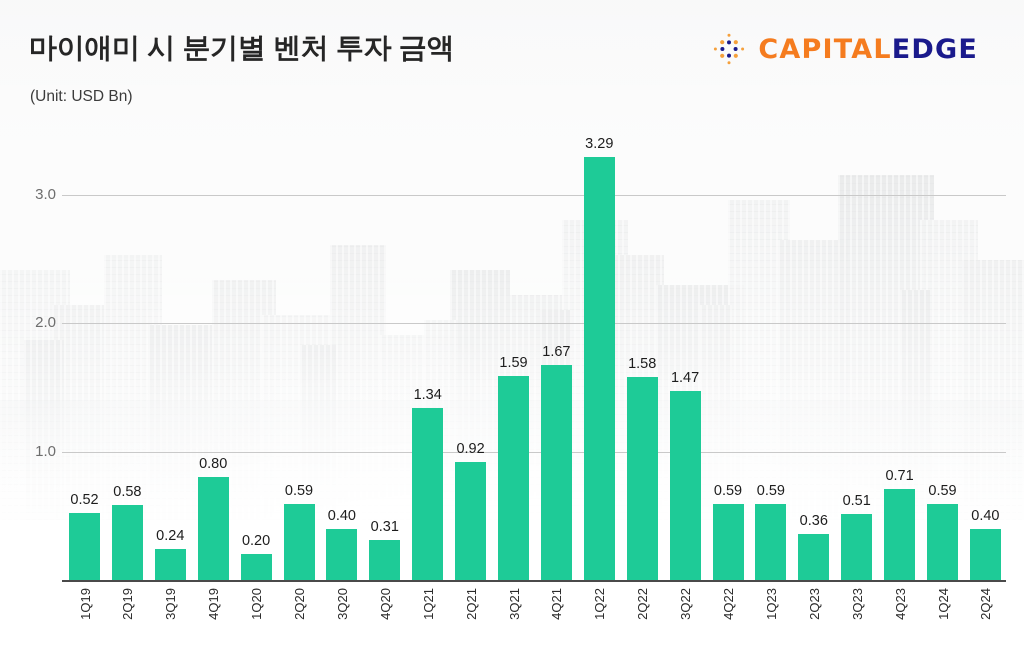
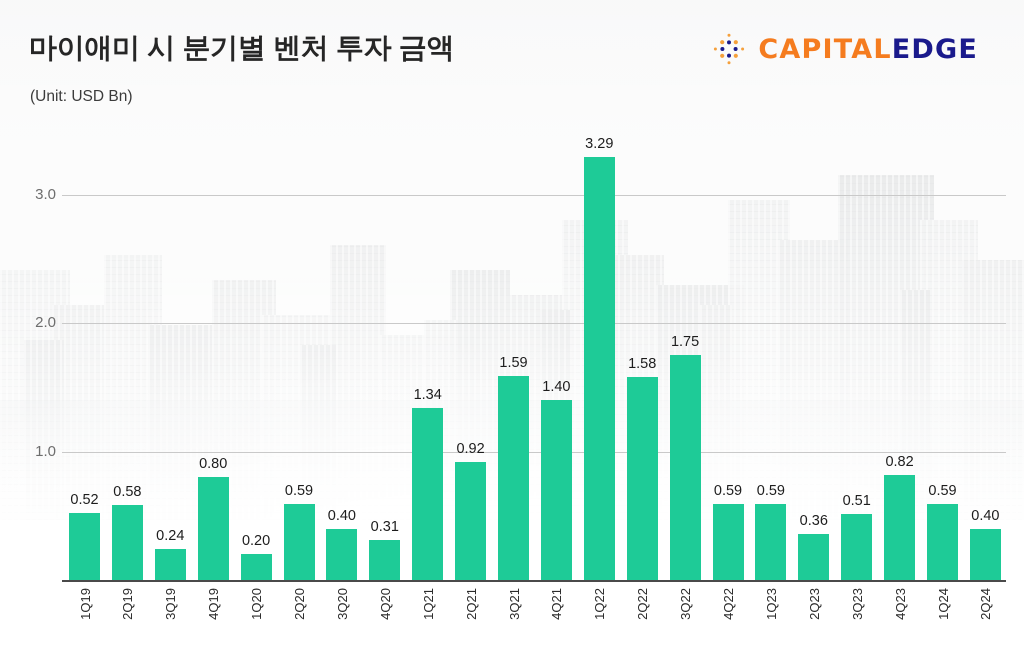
4Q21: 1.67 -> 1.40
3Q22: 1.47 -> 1.75
4Q23: 0.71 -> 0.82
